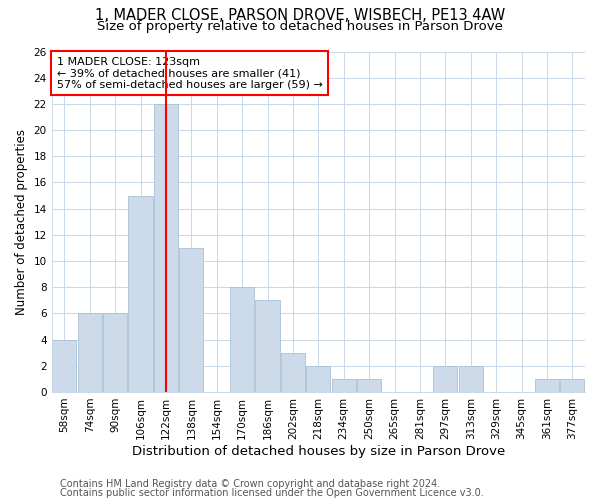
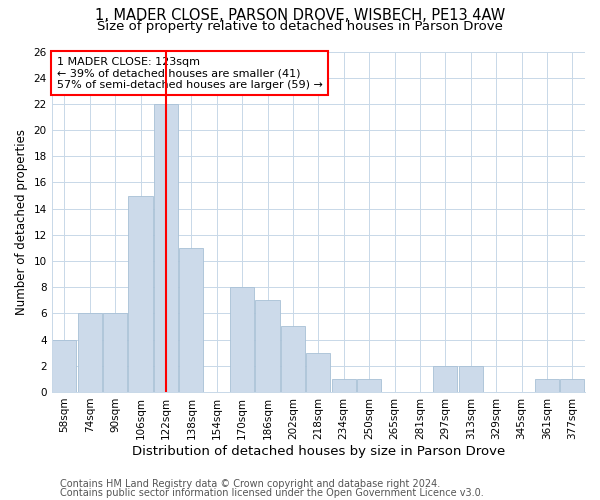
202sqm: 3 -> 5
218sqm: 2 -> 3
